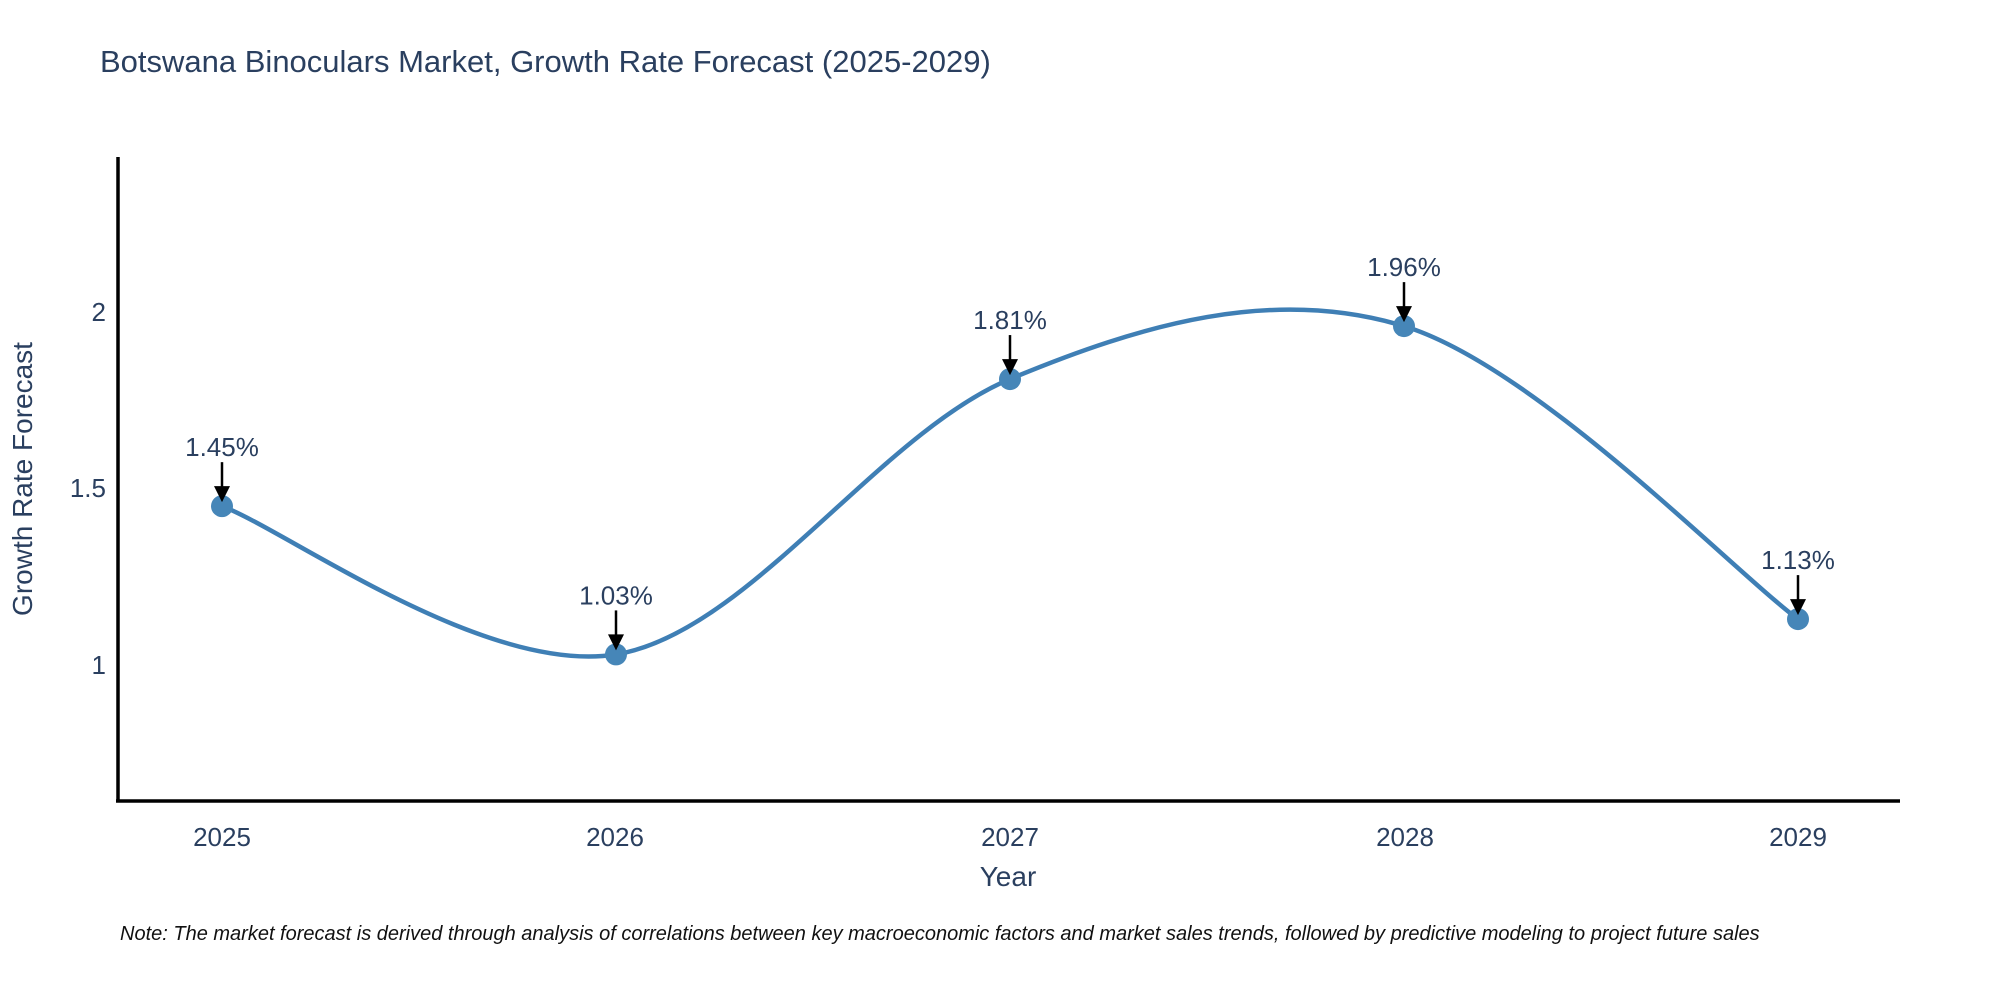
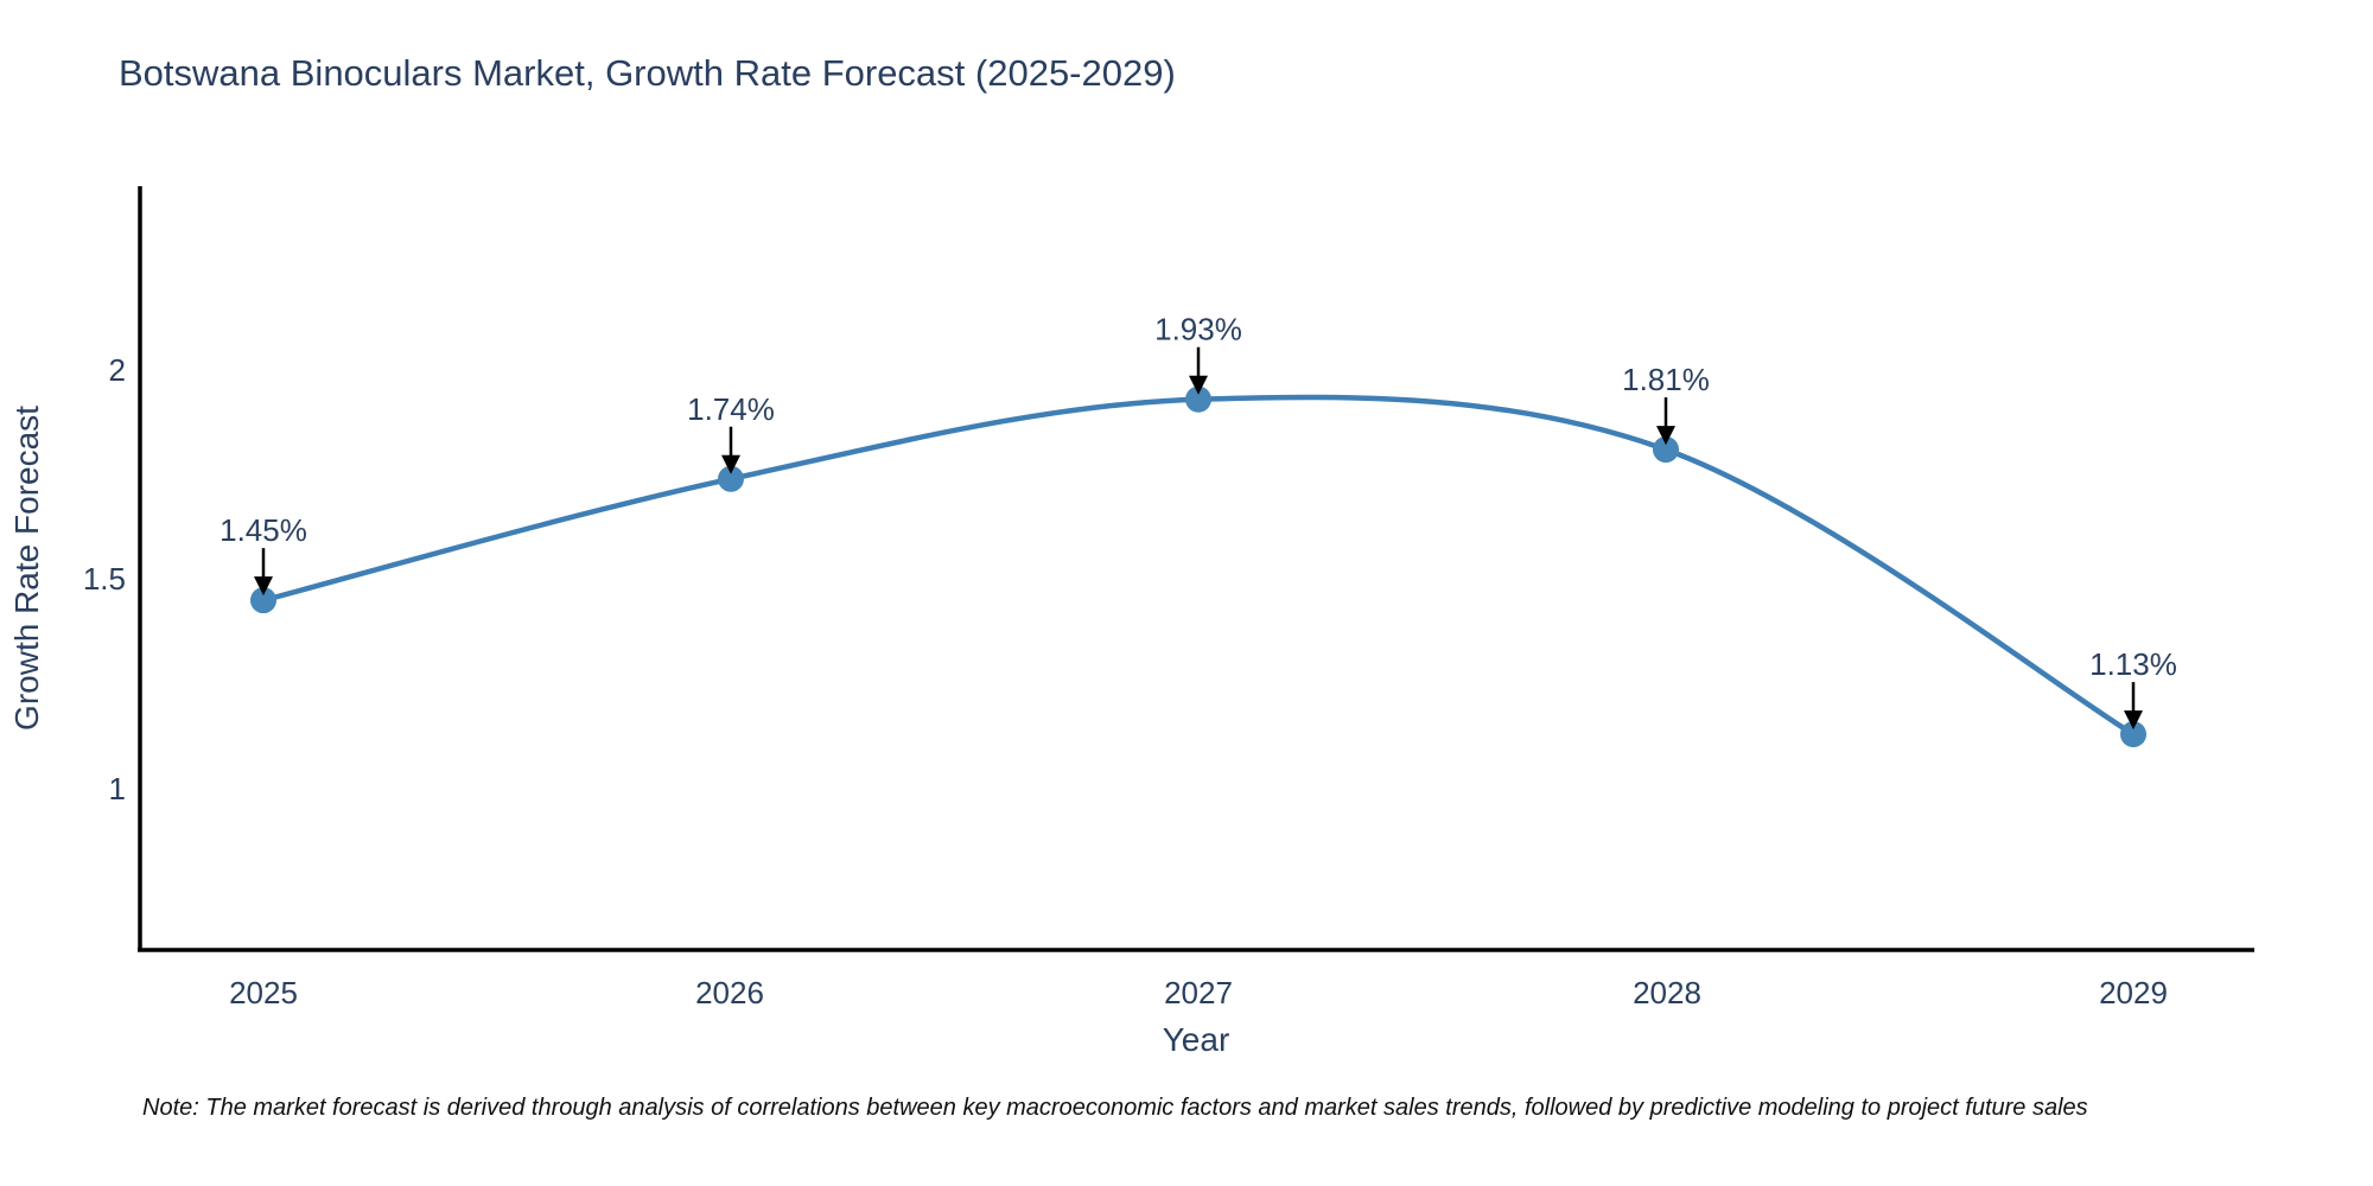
2026: 1.03% -> 1.74%
2027: 1.81% -> 1.93%
2028: 1.96% -> 1.81%
